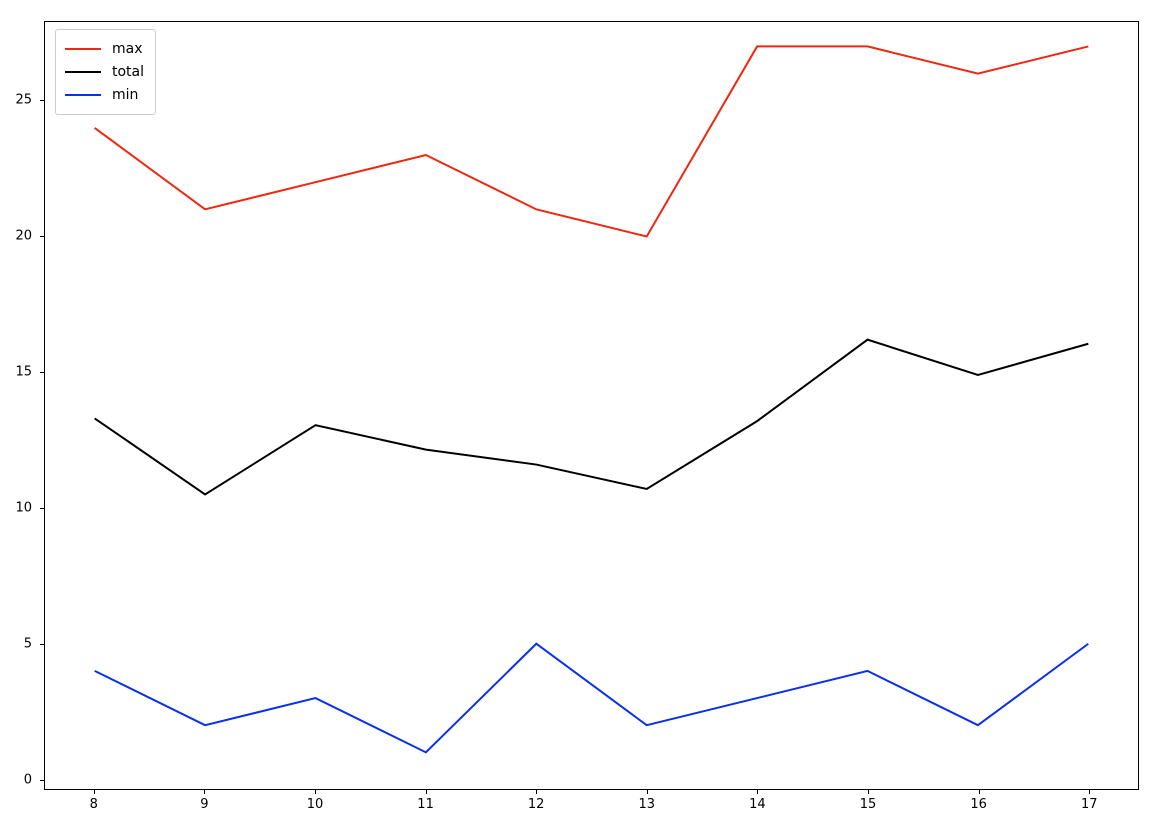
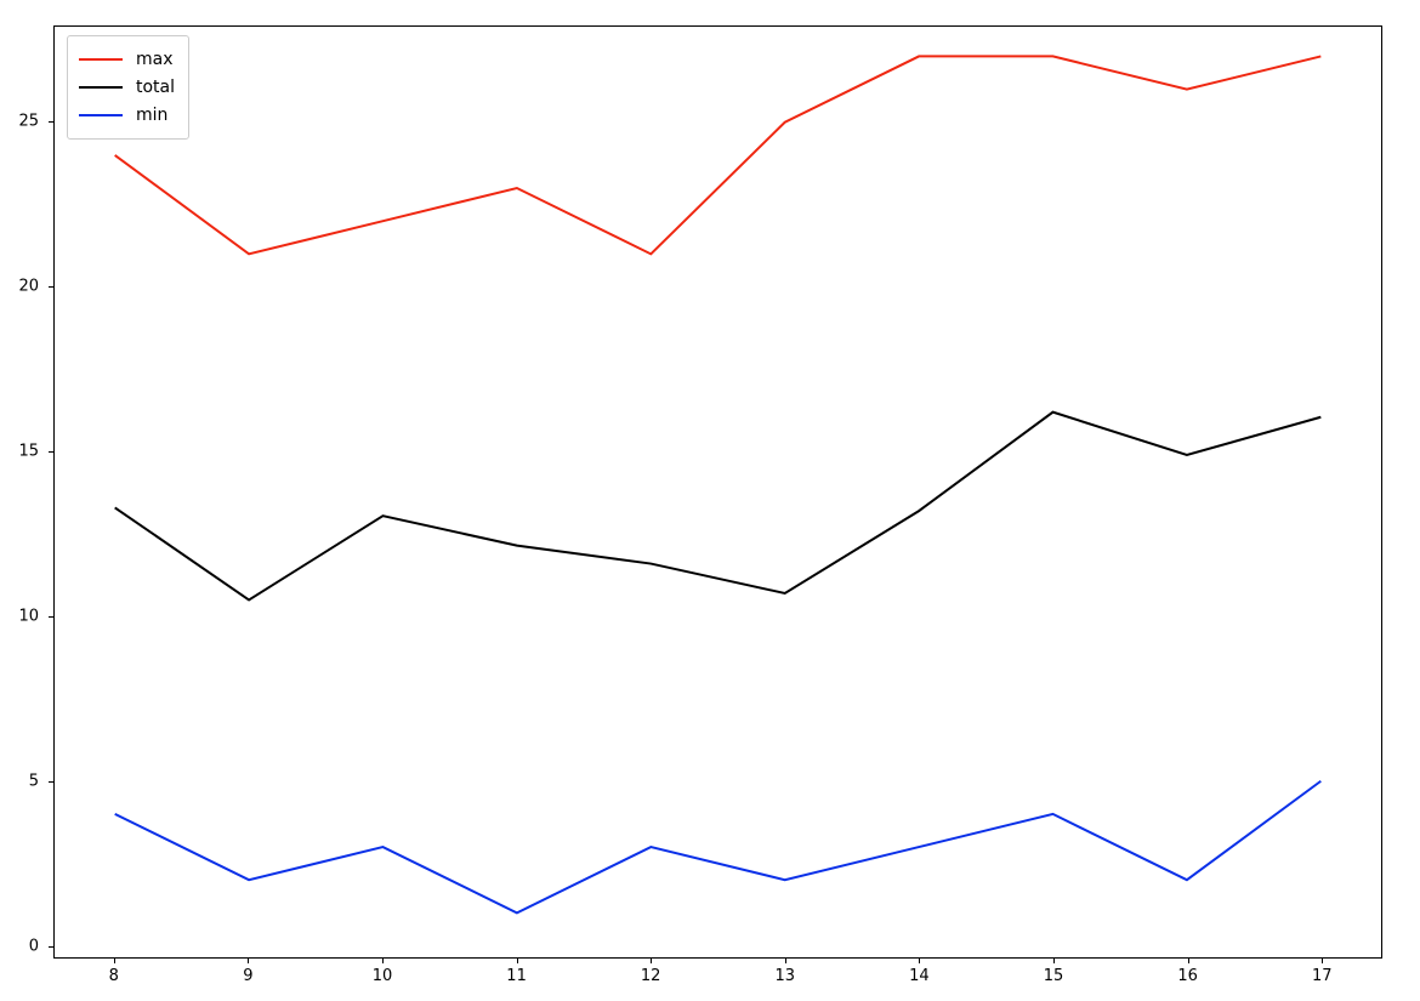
min/12: 5 -> 3
max/13: 20 -> 25
